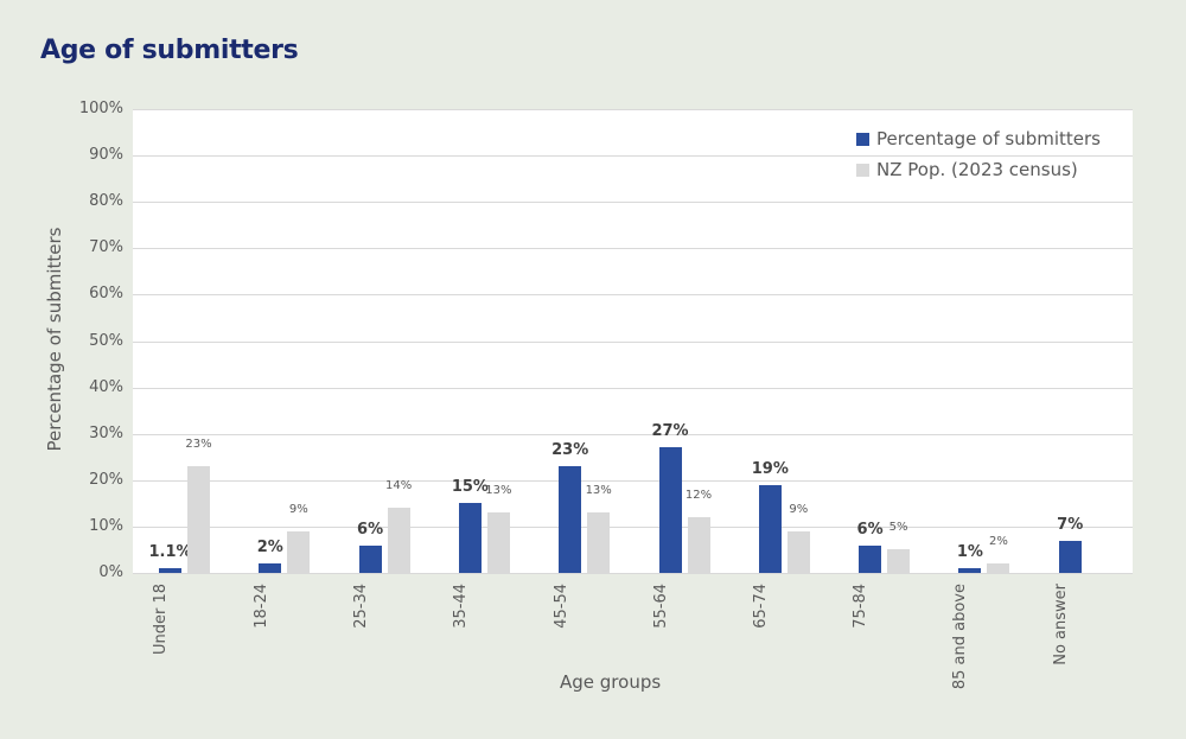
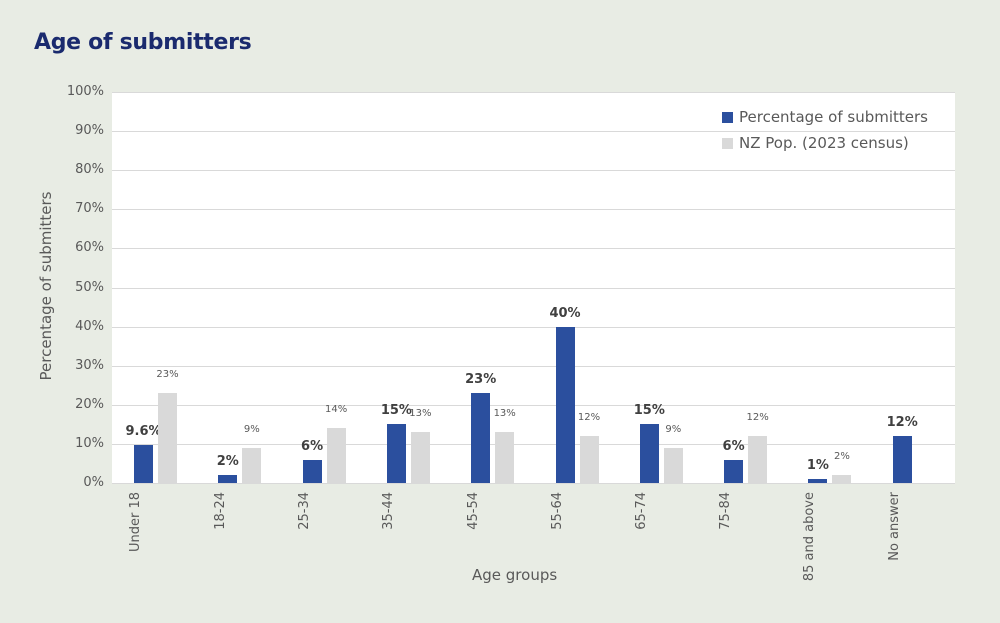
Percentage of submitters/Under 18: 1.1% -> 9.6%
Percentage of submitters/55-64: 27% -> 40%
Percentage of submitters/65-74: 19% -> 15%
NZ Pop. (2023 census)/75-84: 5% -> 12%
Percentage of submitters/No answer: 7% -> 12%
